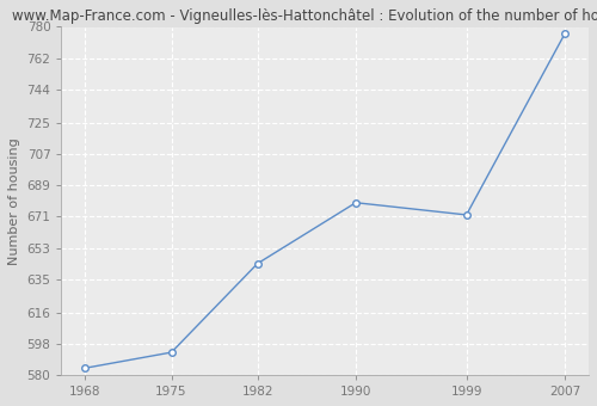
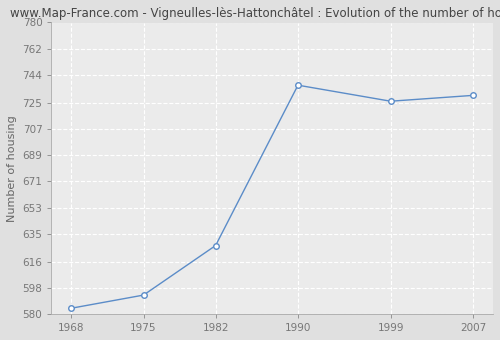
1982: 644 -> 627
1990: 679 -> 737
1999: 672 -> 726
2007: 776 -> 730
